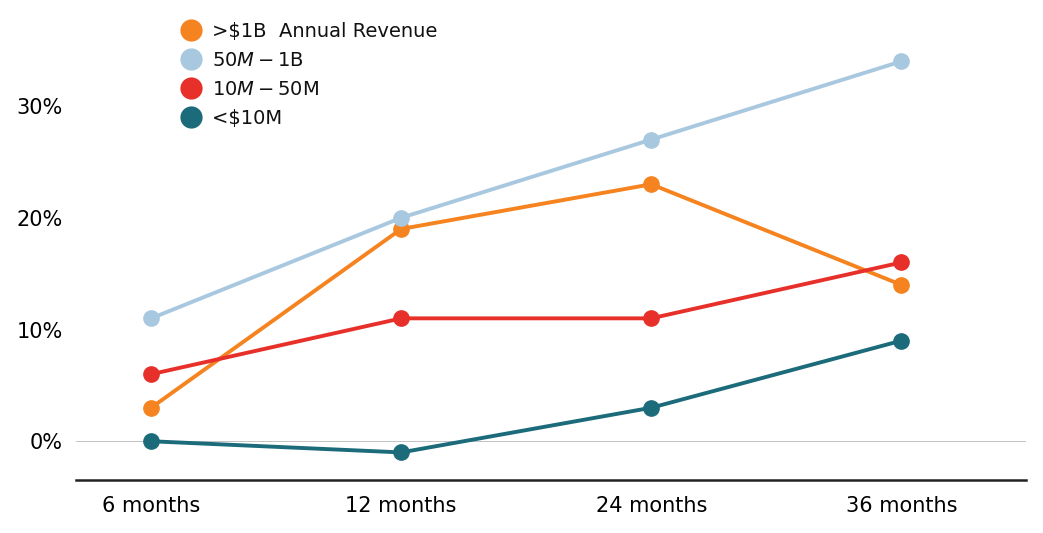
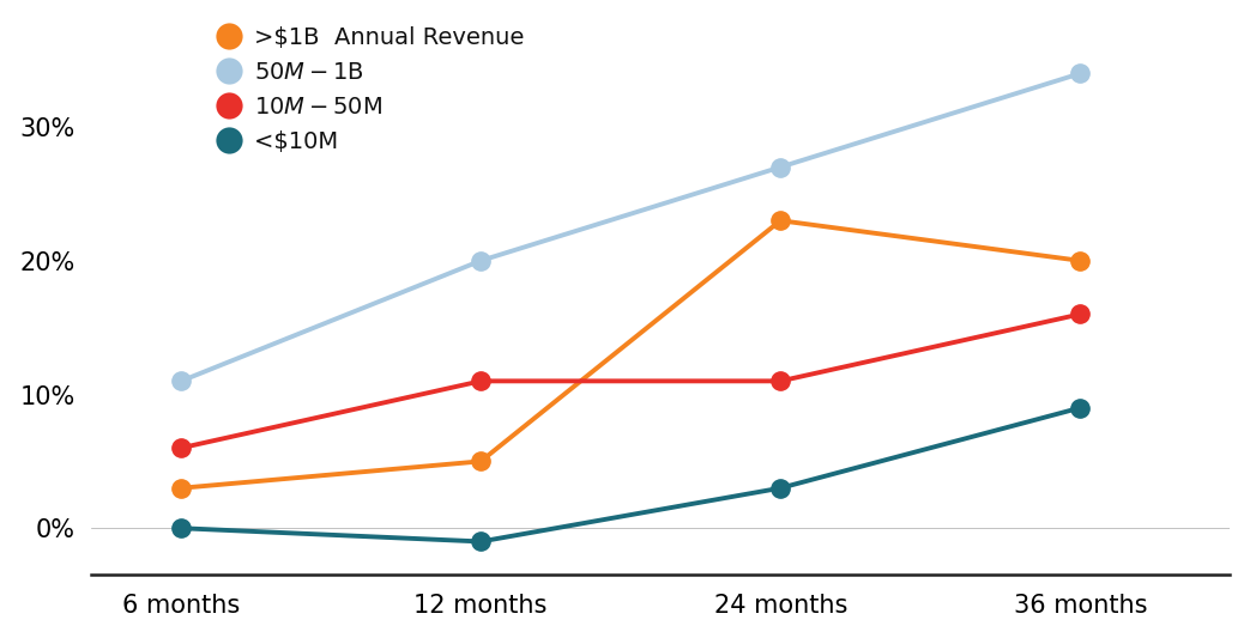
>​$1B Annual Revenue/12 months: 19% -> 5%
>​$1B Annual Revenue/36 months: 14% -> 20%
